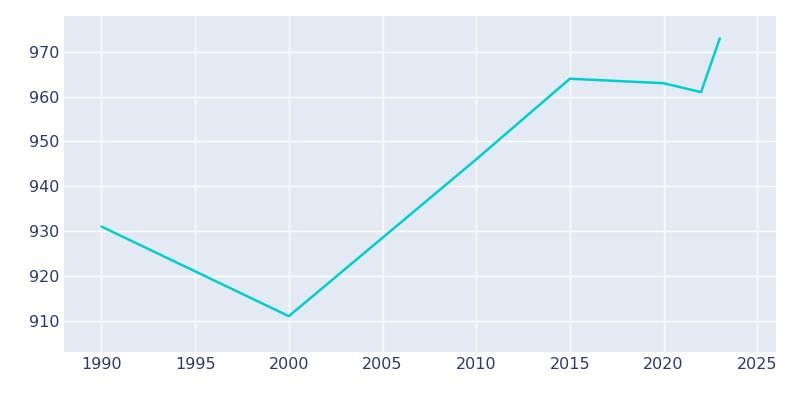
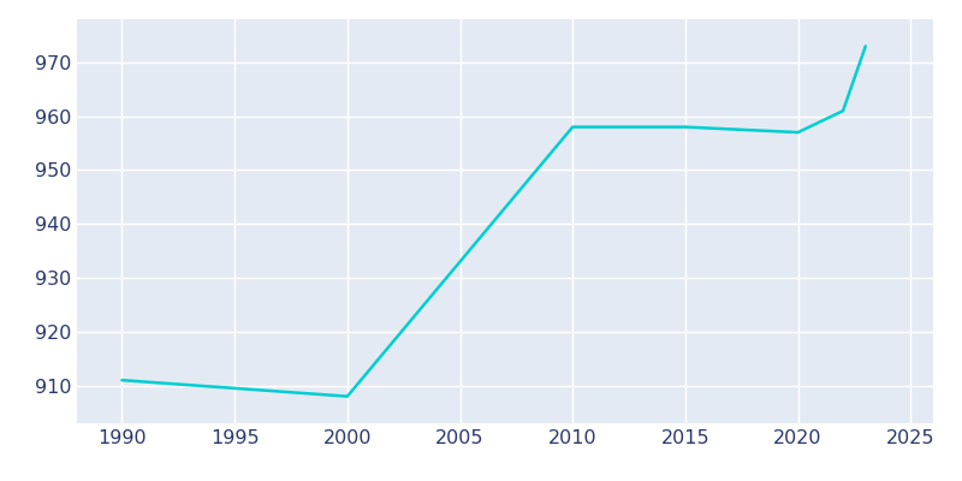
1990: 931 -> 911
2000: 911 -> 908
2010: 946 -> 958
2015: 964 -> 958
2020: 963 -> 957
